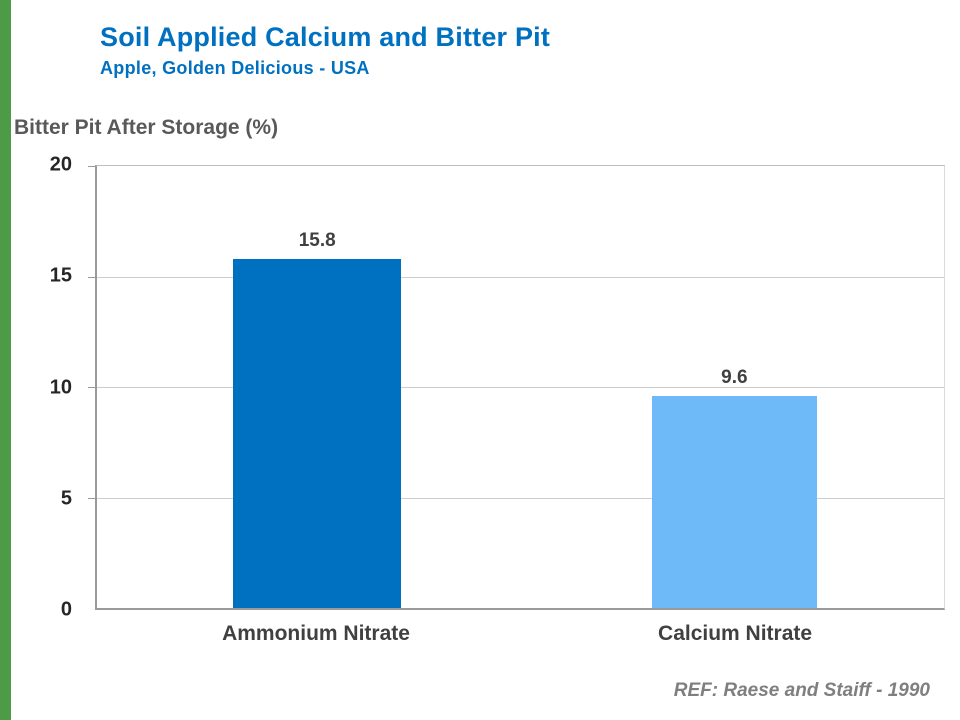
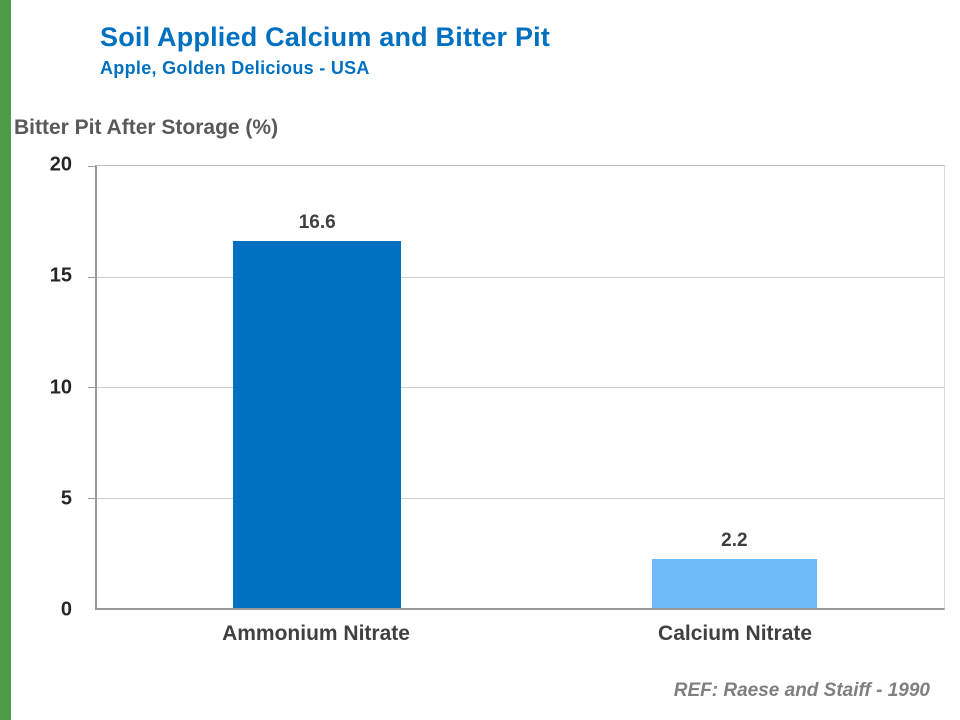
Ammonium Nitrate: 15.8 -> 16.6
Calcium Nitrate: 9.6 -> 2.2
